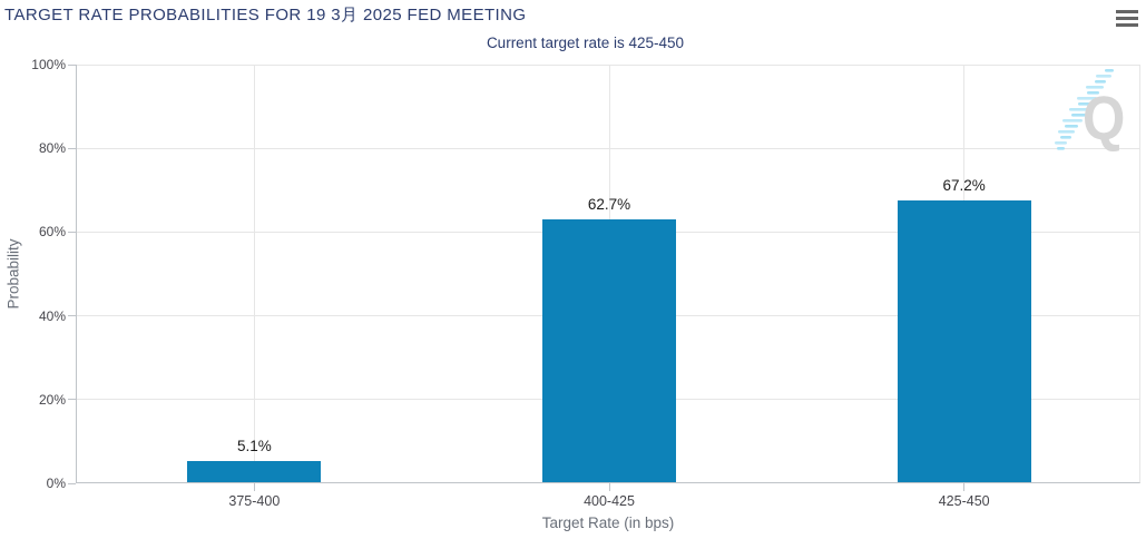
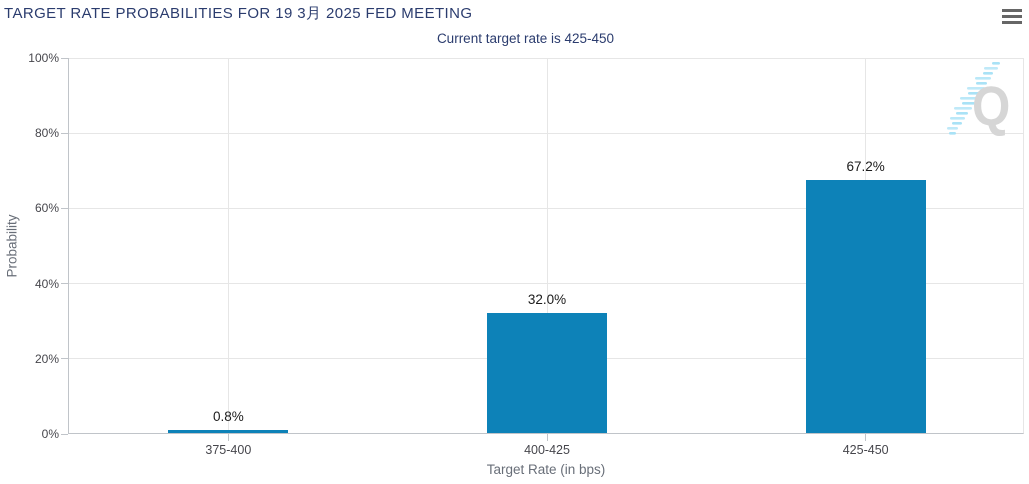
375-400: 5.1% -> 0.8%
400-425: 62.7% -> 32.0%
